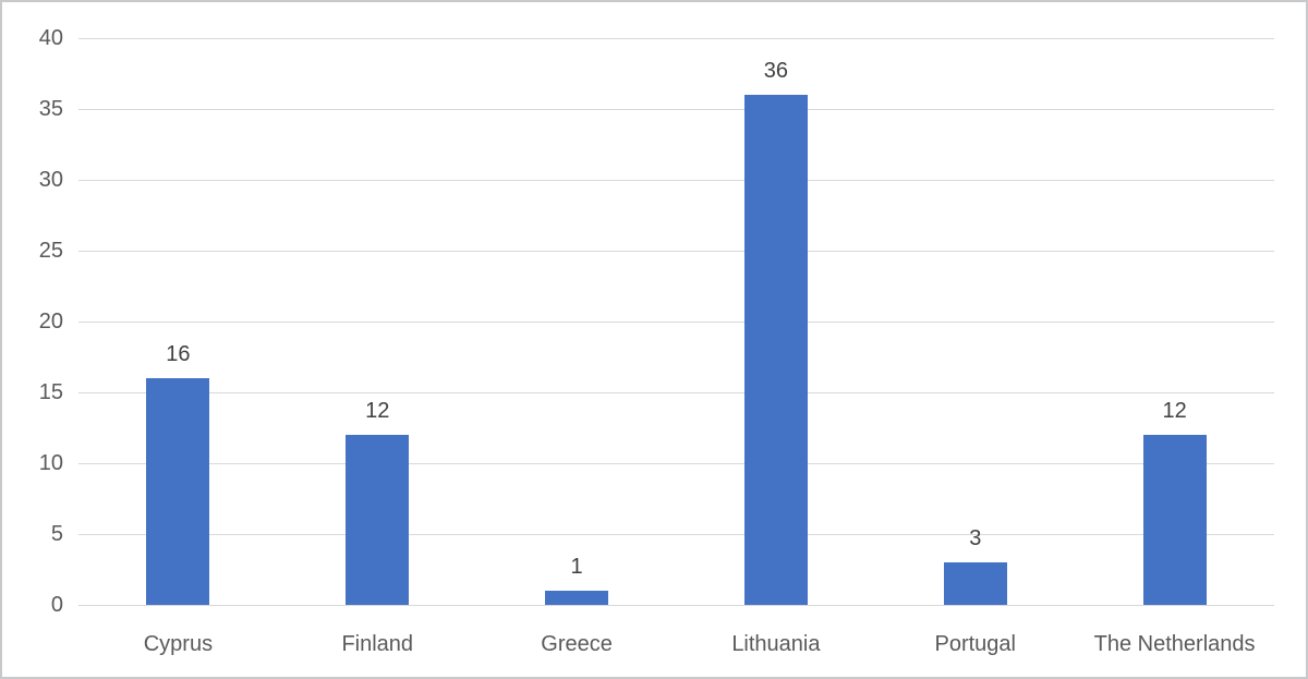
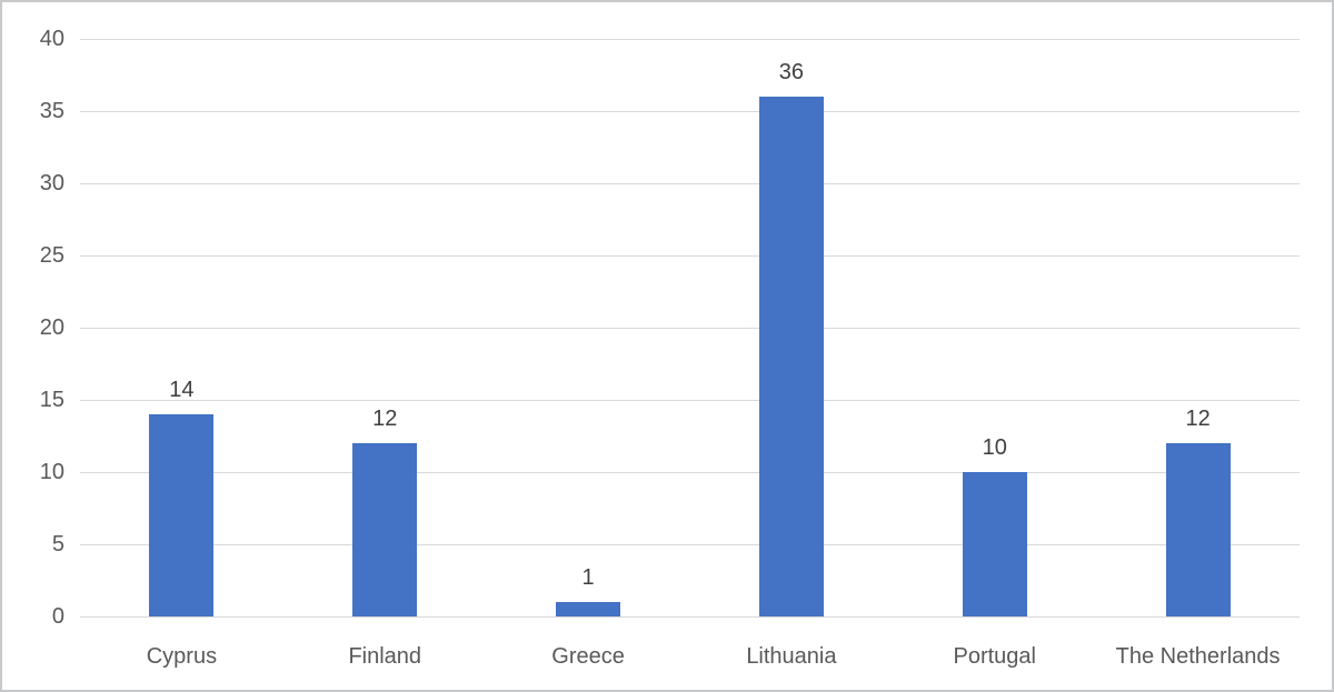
Cyprus: 16 -> 14
Portugal: 3 -> 10
